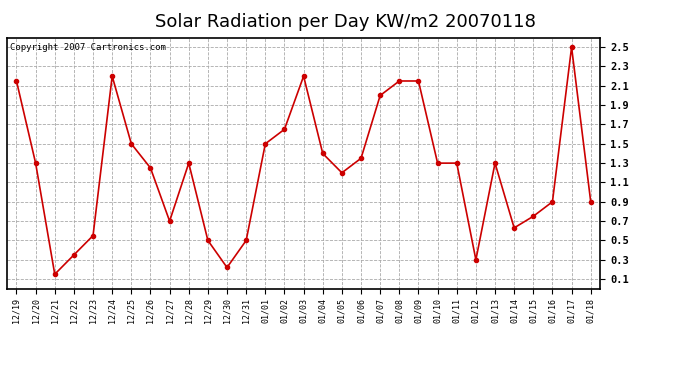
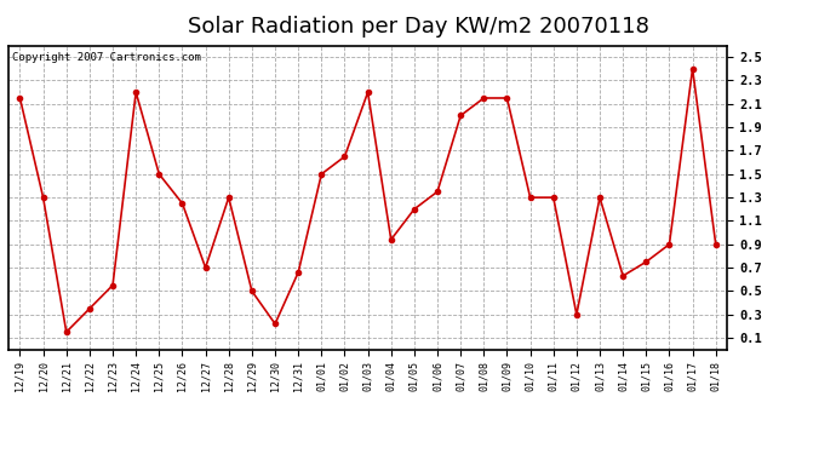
12/31: 0.50 -> 0.66
01/04: 1.40 -> 0.94
01/17: 2.50 -> 2.40
